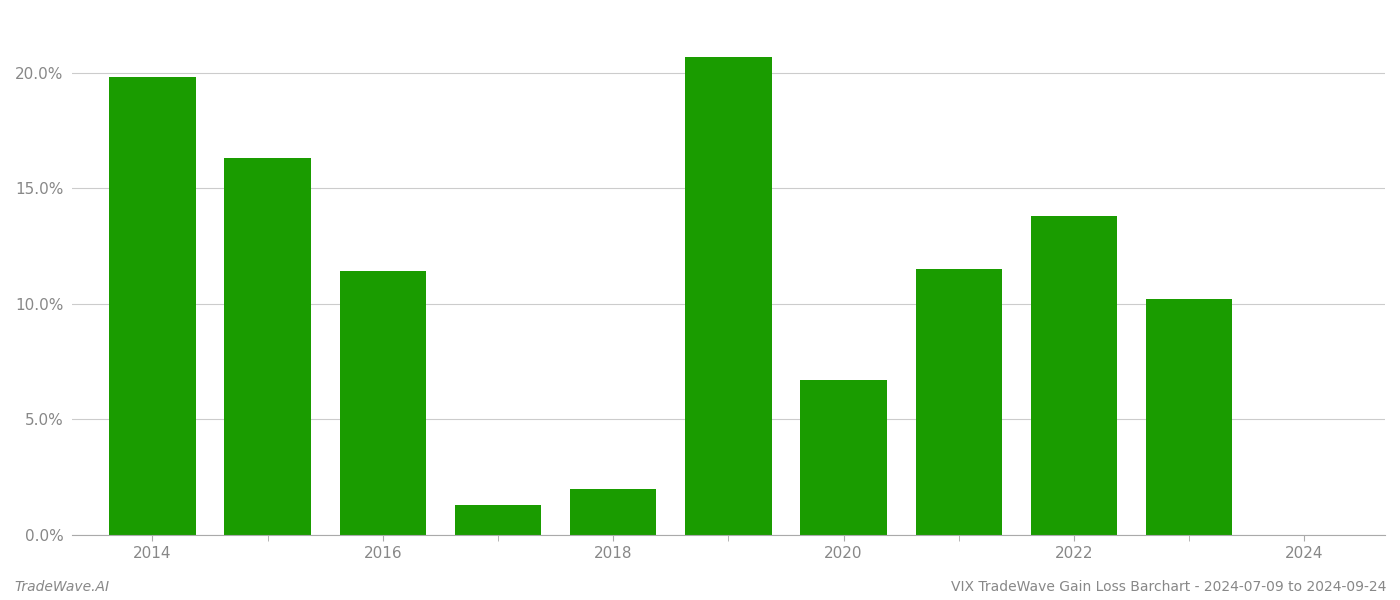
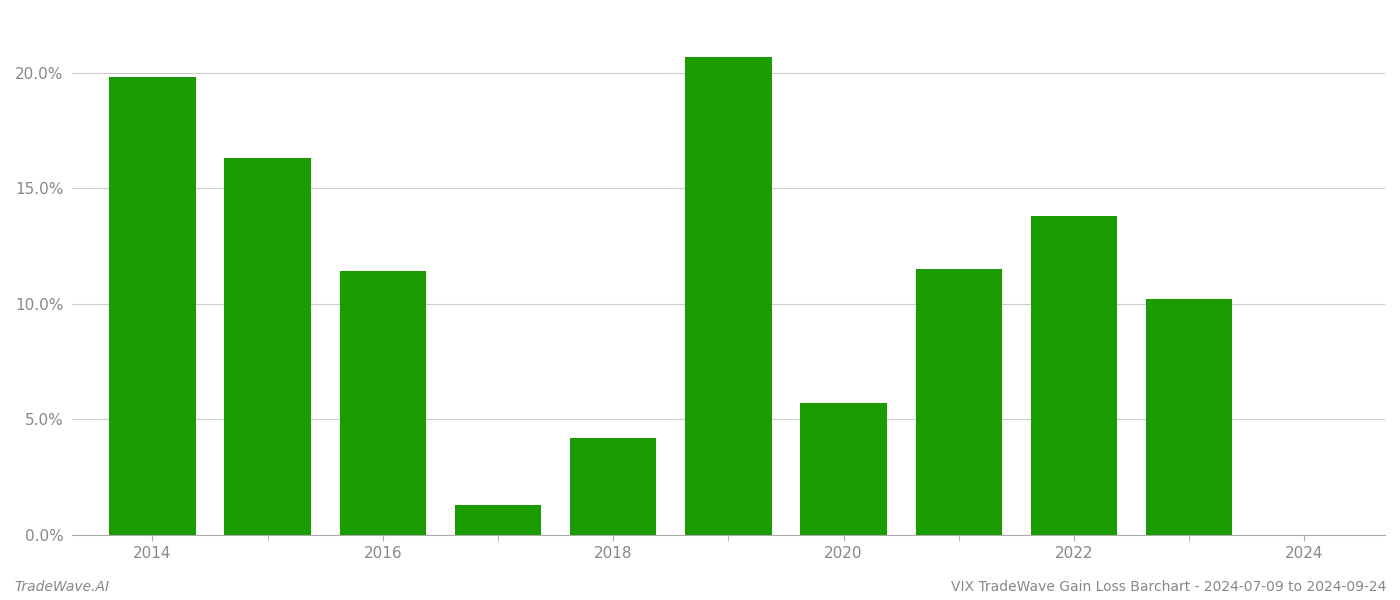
2018: 2.0% -> 4.2%
2020: 6.7% -> 5.7%
